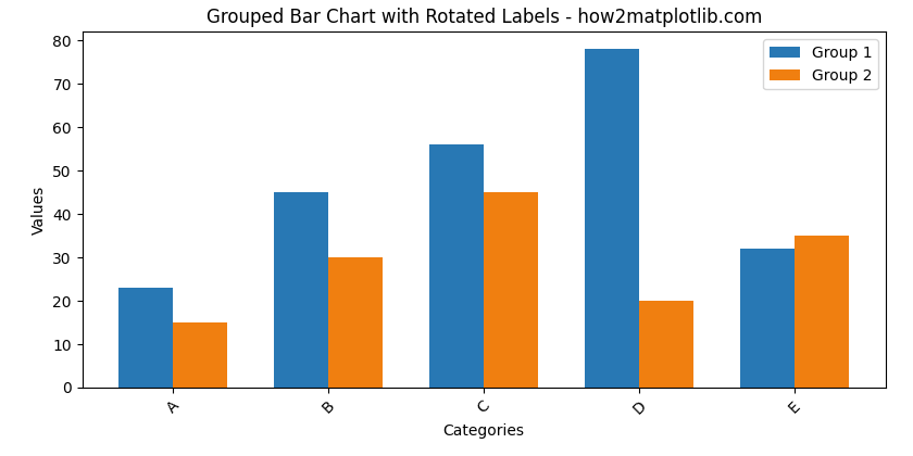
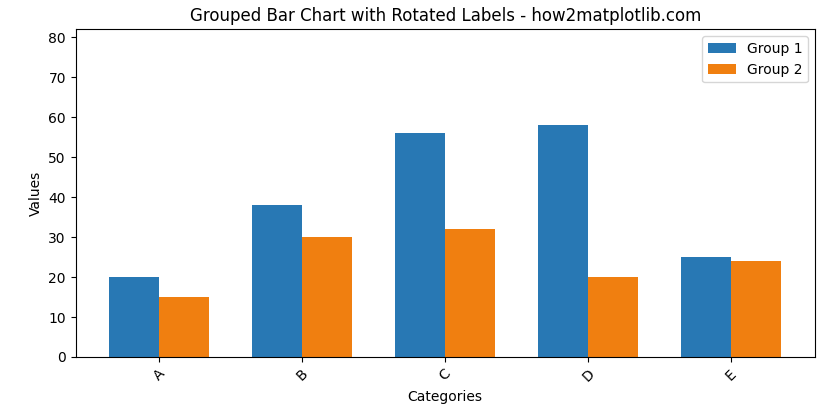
Group 1/A: 23 -> 20
Group 1/B: 45 -> 38
Group 2/C: 45 -> 32
Group 1/D: 78 -> 58
Group 1/E: 32 -> 25
Group 2/E: 35 -> 24
